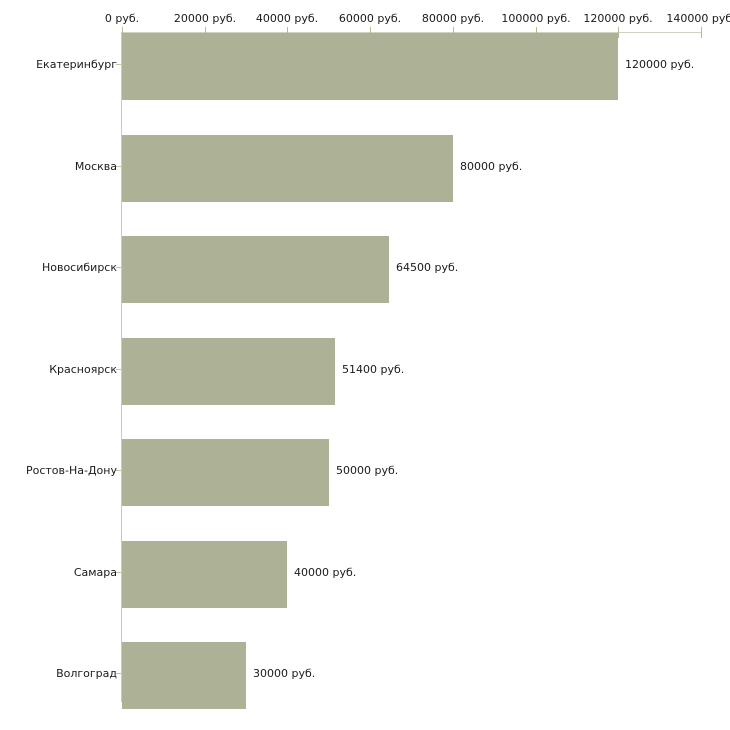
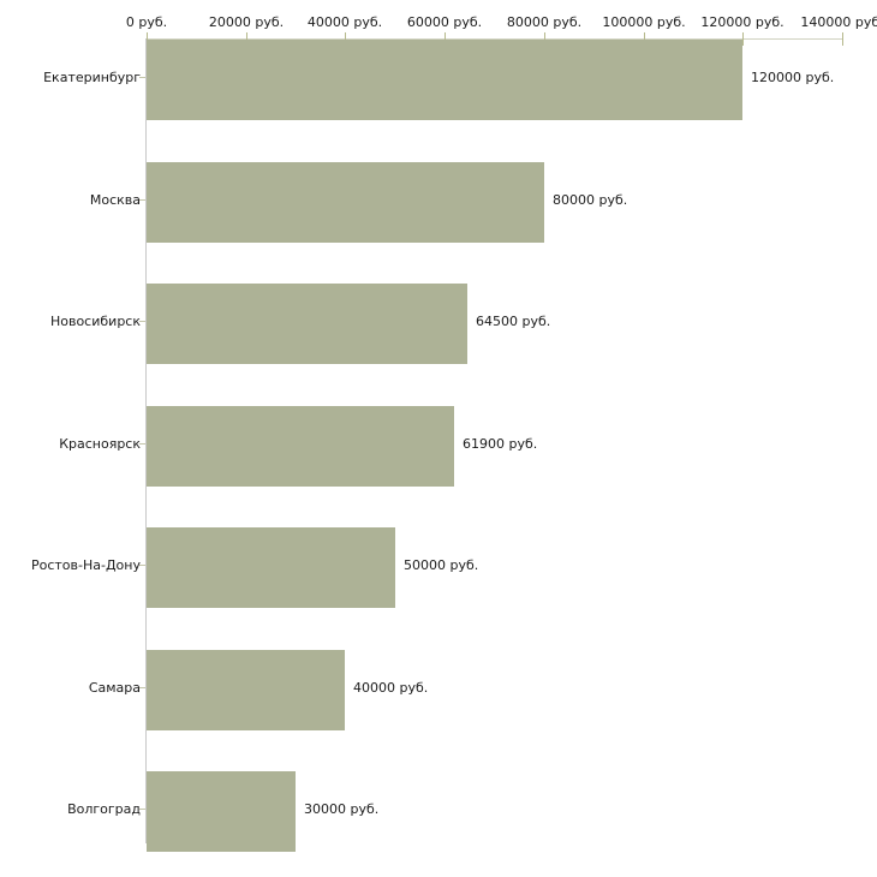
Красноярск: 51400 -> 61900
